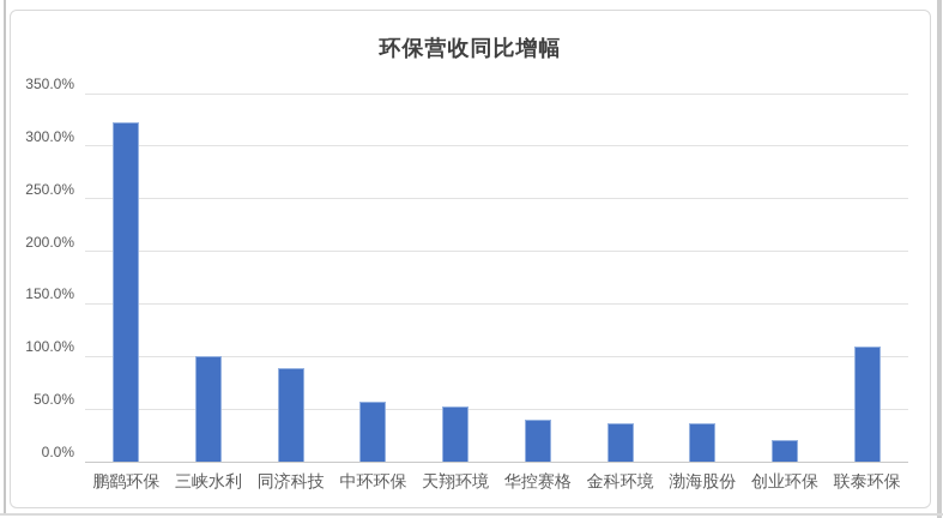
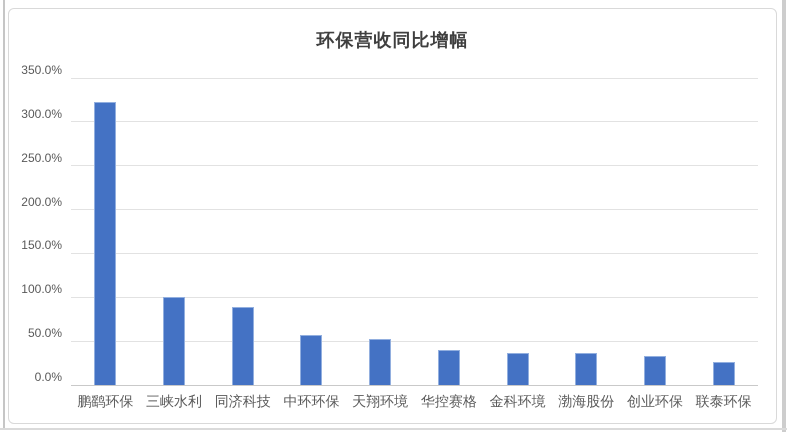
创业环保: 20% -> 30%
联泰环保: 110% -> 30%
